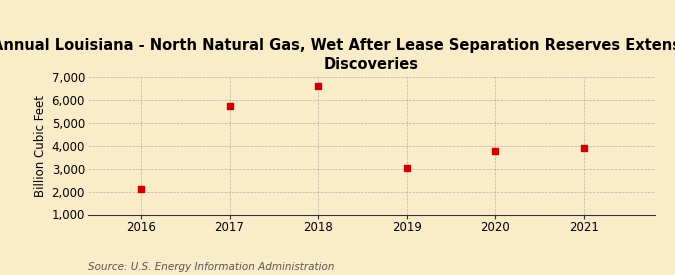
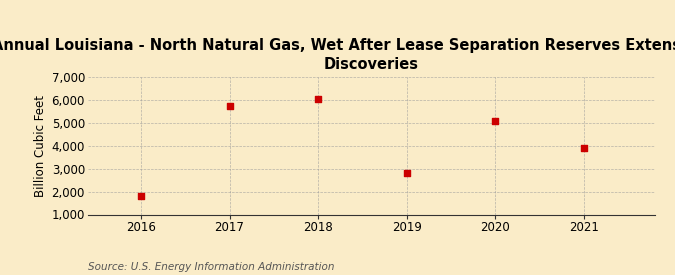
2016: 2,100 -> 1,800
2018: 6,600 -> 6,020
2019: 3,050 -> 2,800
2020: 3,750 -> 5,100
